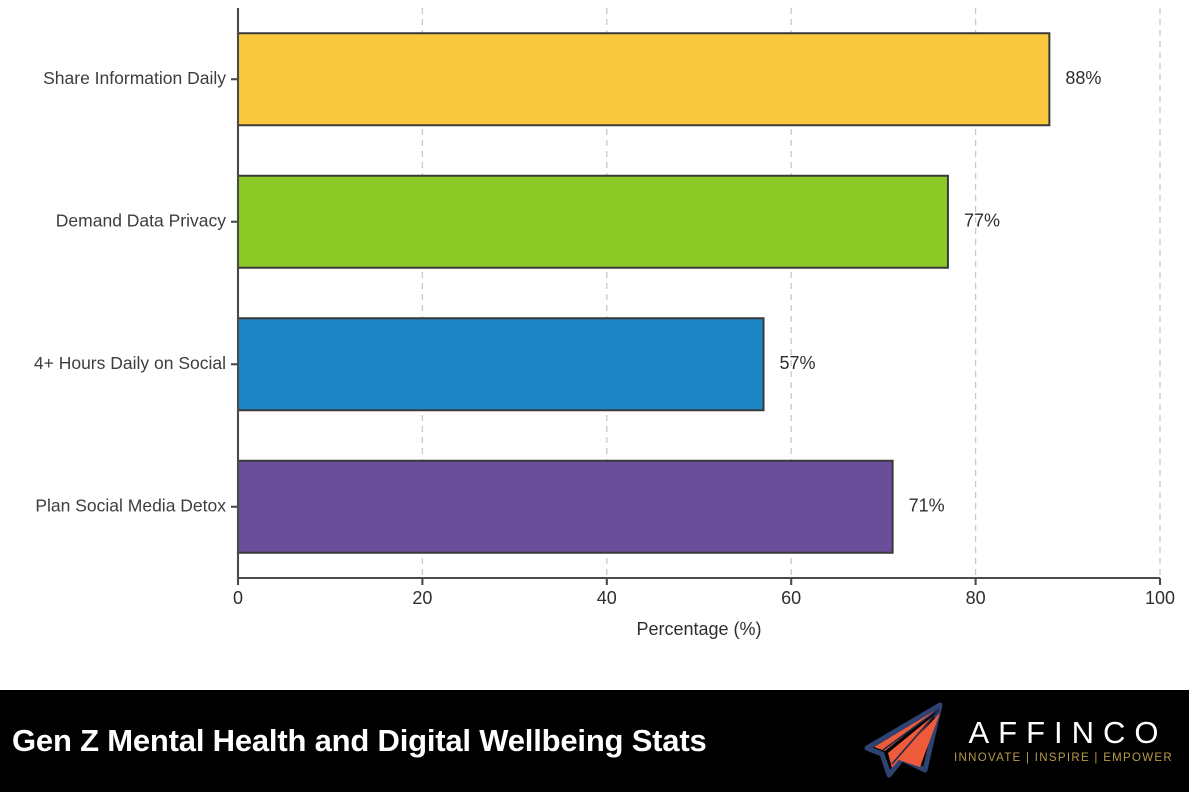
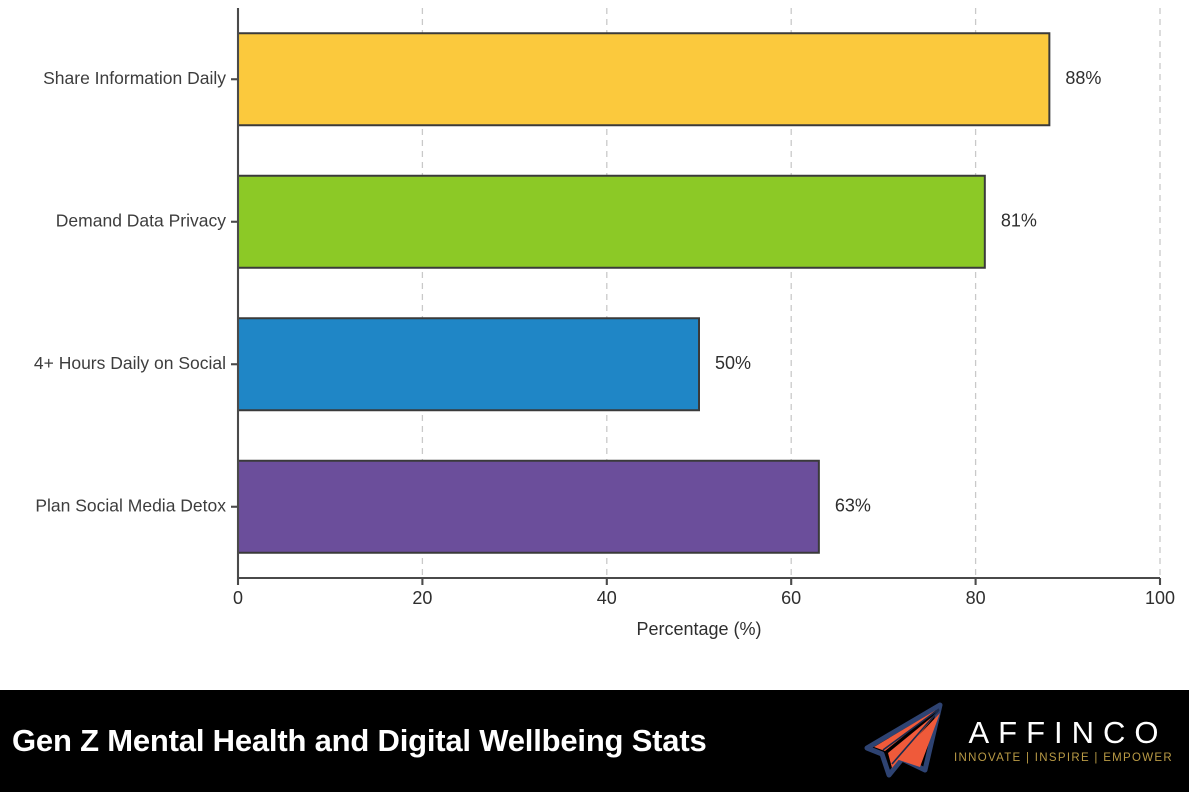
Demand Data Privacy: 77% -> 81%
4+ Hours Daily on Social: 57% -> 50%
Plan Social Media Detox: 71% -> 63%
